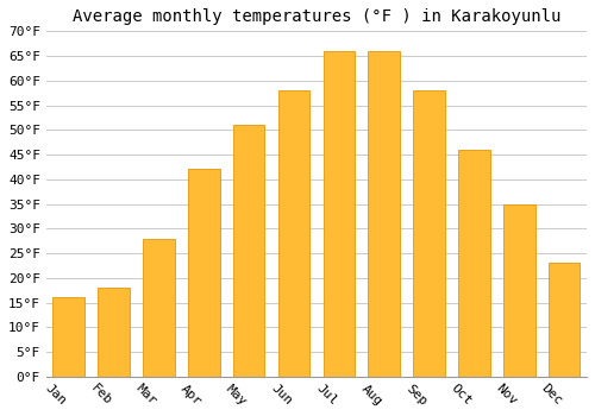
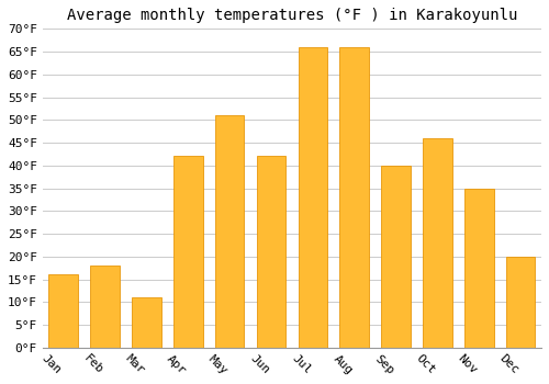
Mar: 28°F -> 11°F
Jun: 58°F -> 42°F
Sep: 58°F -> 40°F
Dec: 23°F -> 20°F
